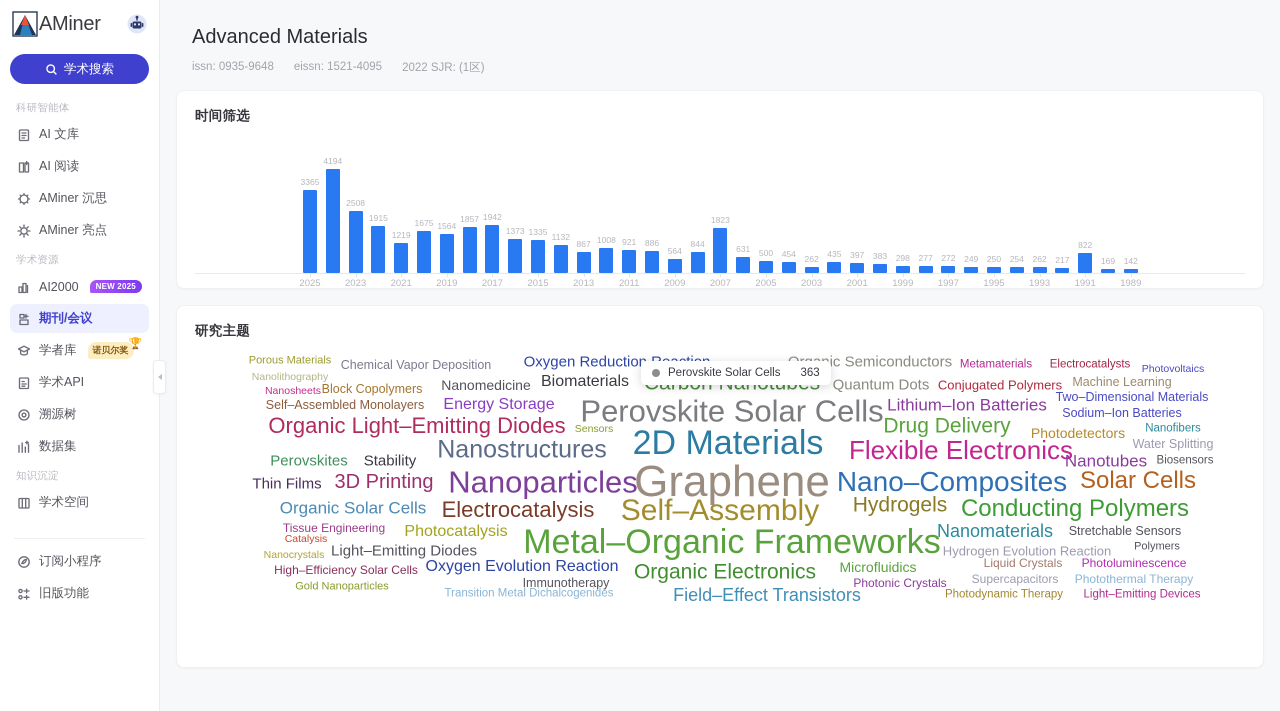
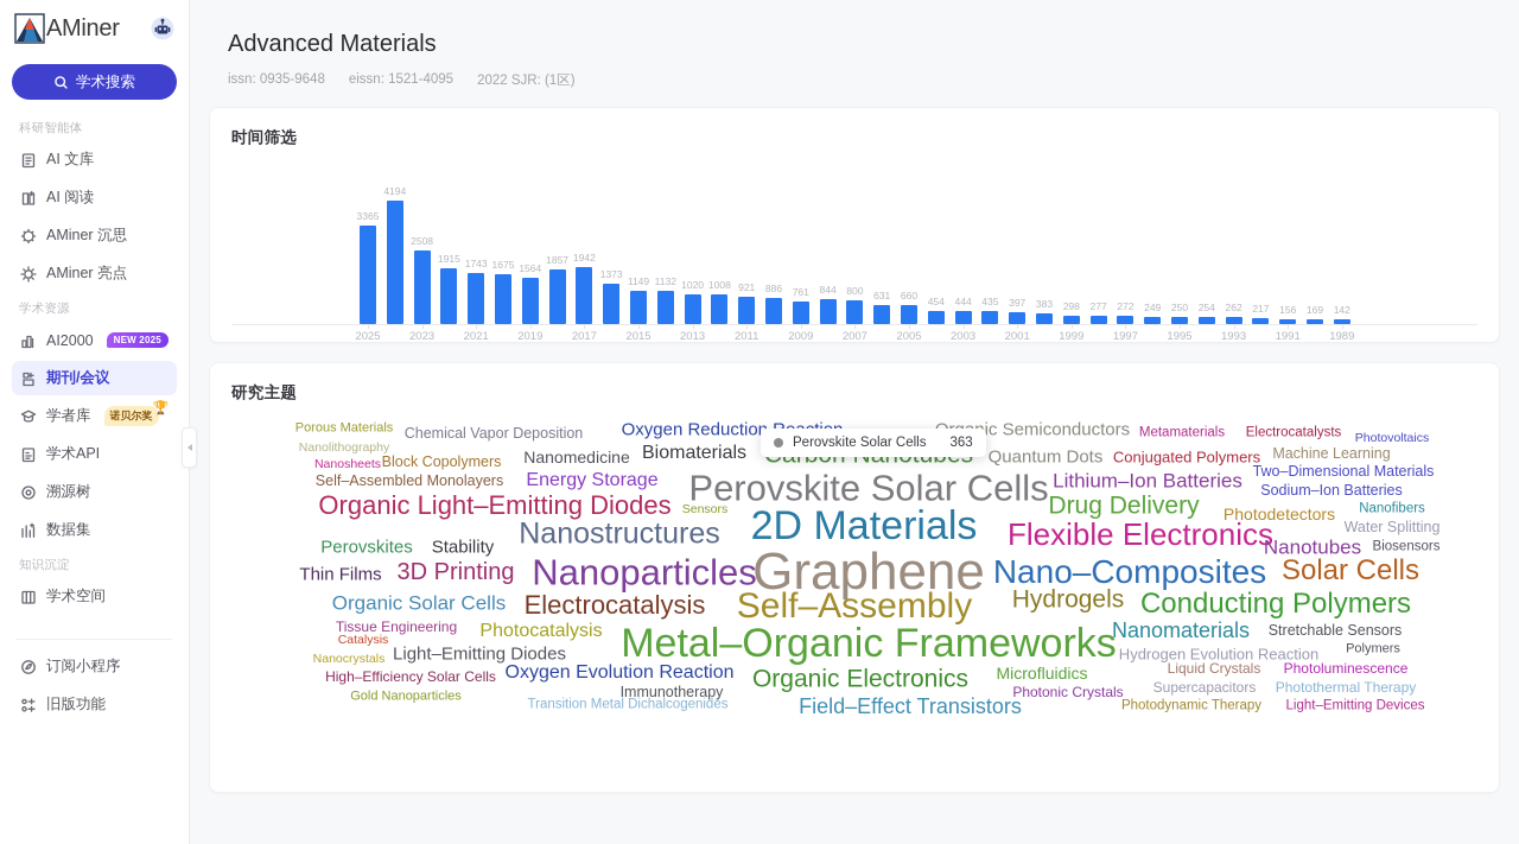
2021: 1219 -> 1743
2015: 1335 -> 1149
2013: 867 -> 1020
2009: 564 -> 761
2007: 1823 -> 800
2005: 500 -> 660
2003: 262 -> 444
1991: 822 -> 156
